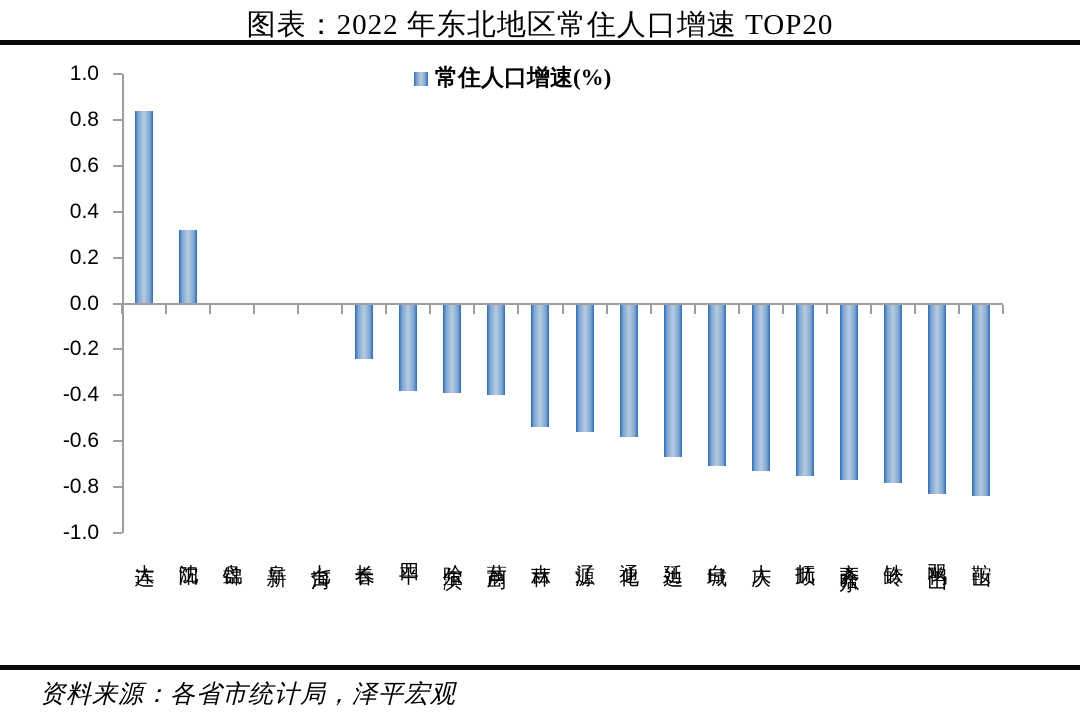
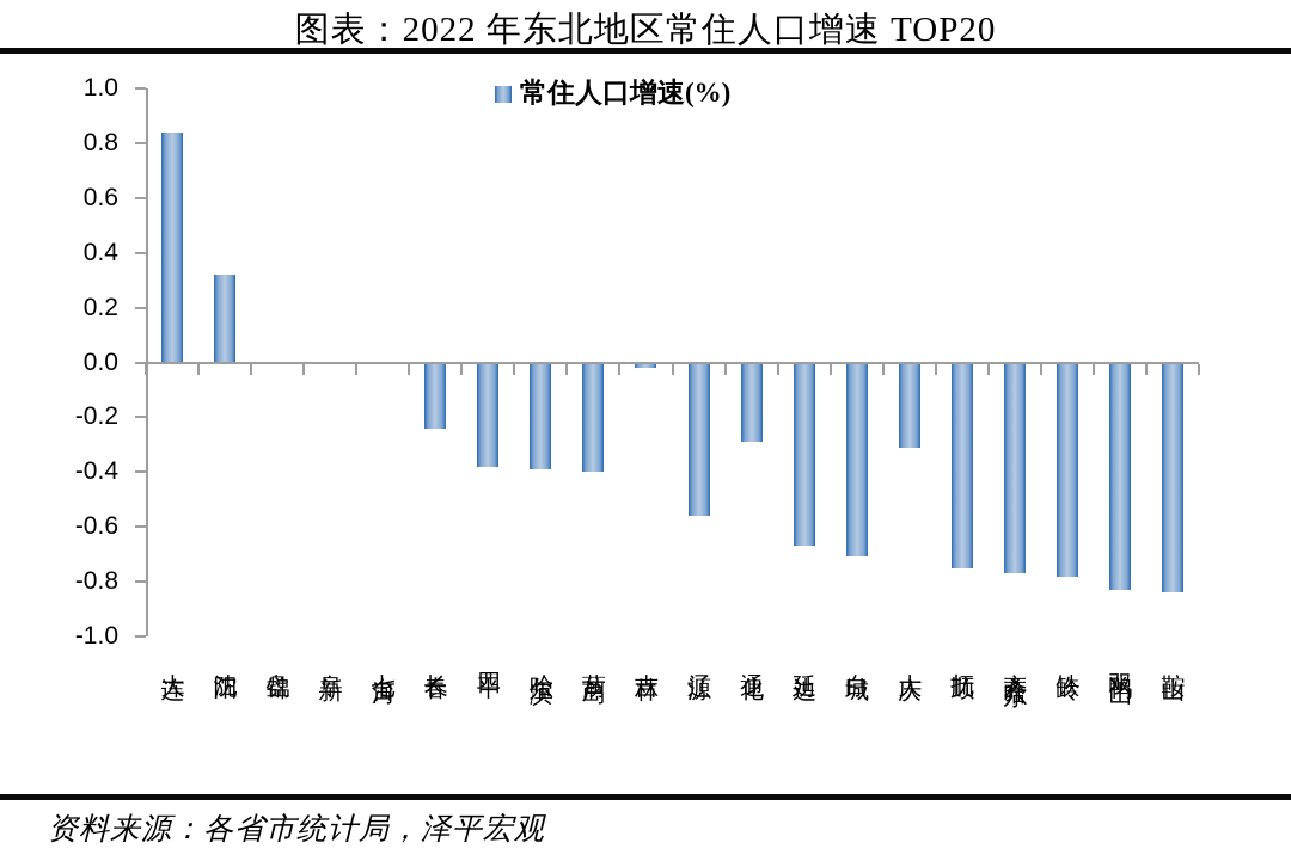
吉林: -0.54 -> -0.02
通化: -0.58 -> -0.29
大庆: -0.73 -> -0.31
